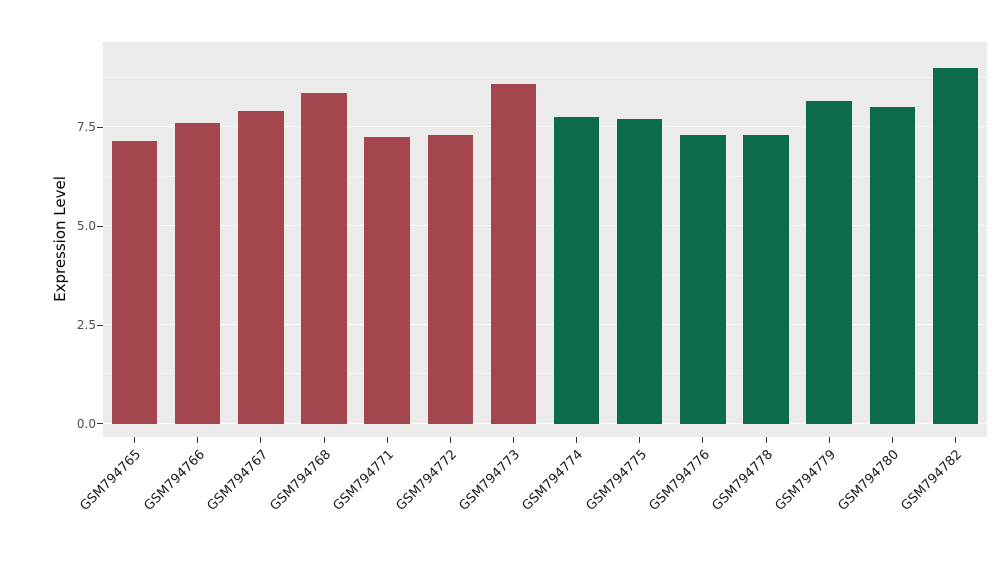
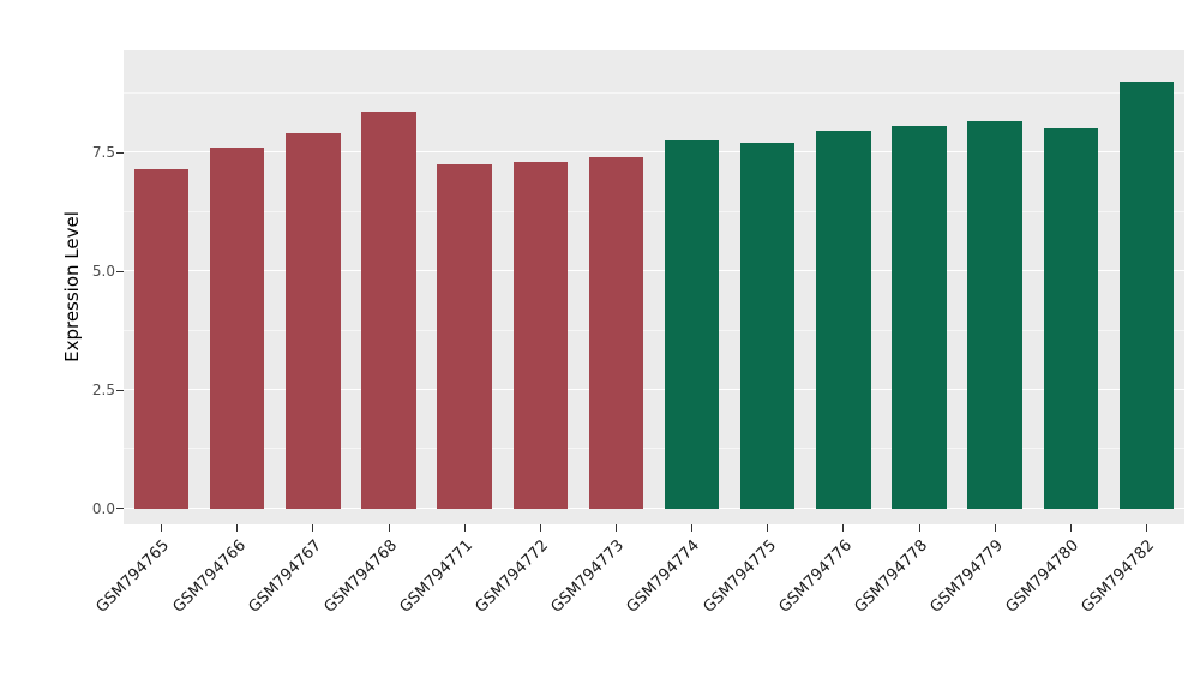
GSM794773: 8.6 -> 7.4
GSM794776: 7.3 -> 8.0
GSM794778: 7.3 -> 8.1
